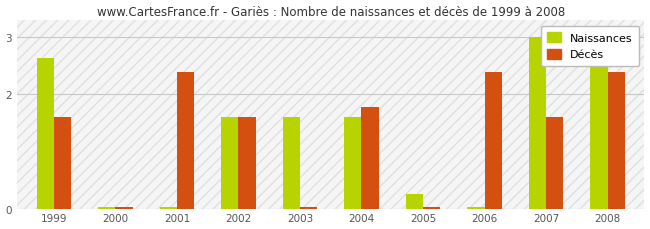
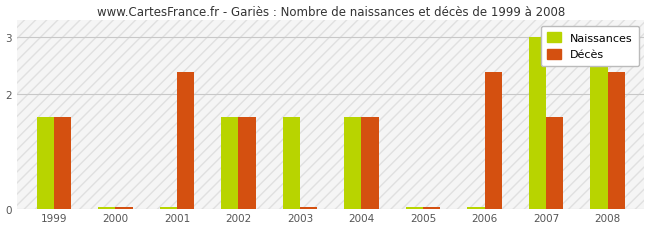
Naissances/1999: 2.64 -> 1.60
Décès/2004: 1.78 -> 1.60
Naissances/2005: 0.26 -> 0.02
